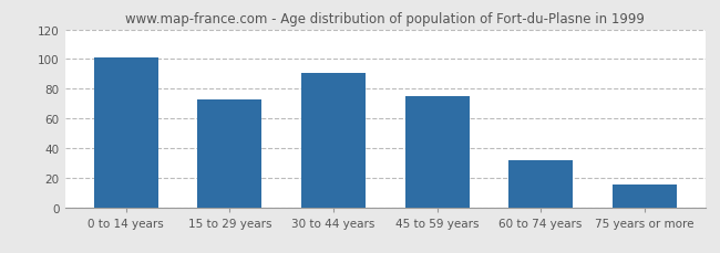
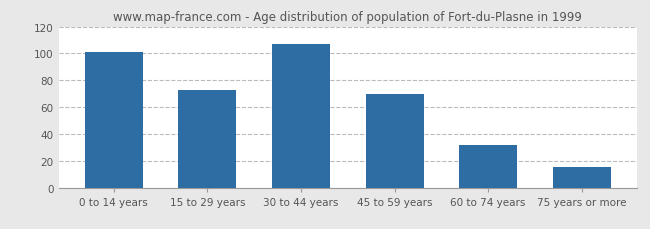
30 to 44 years: 91 -> 107
45 to 59 years: 75 -> 70
